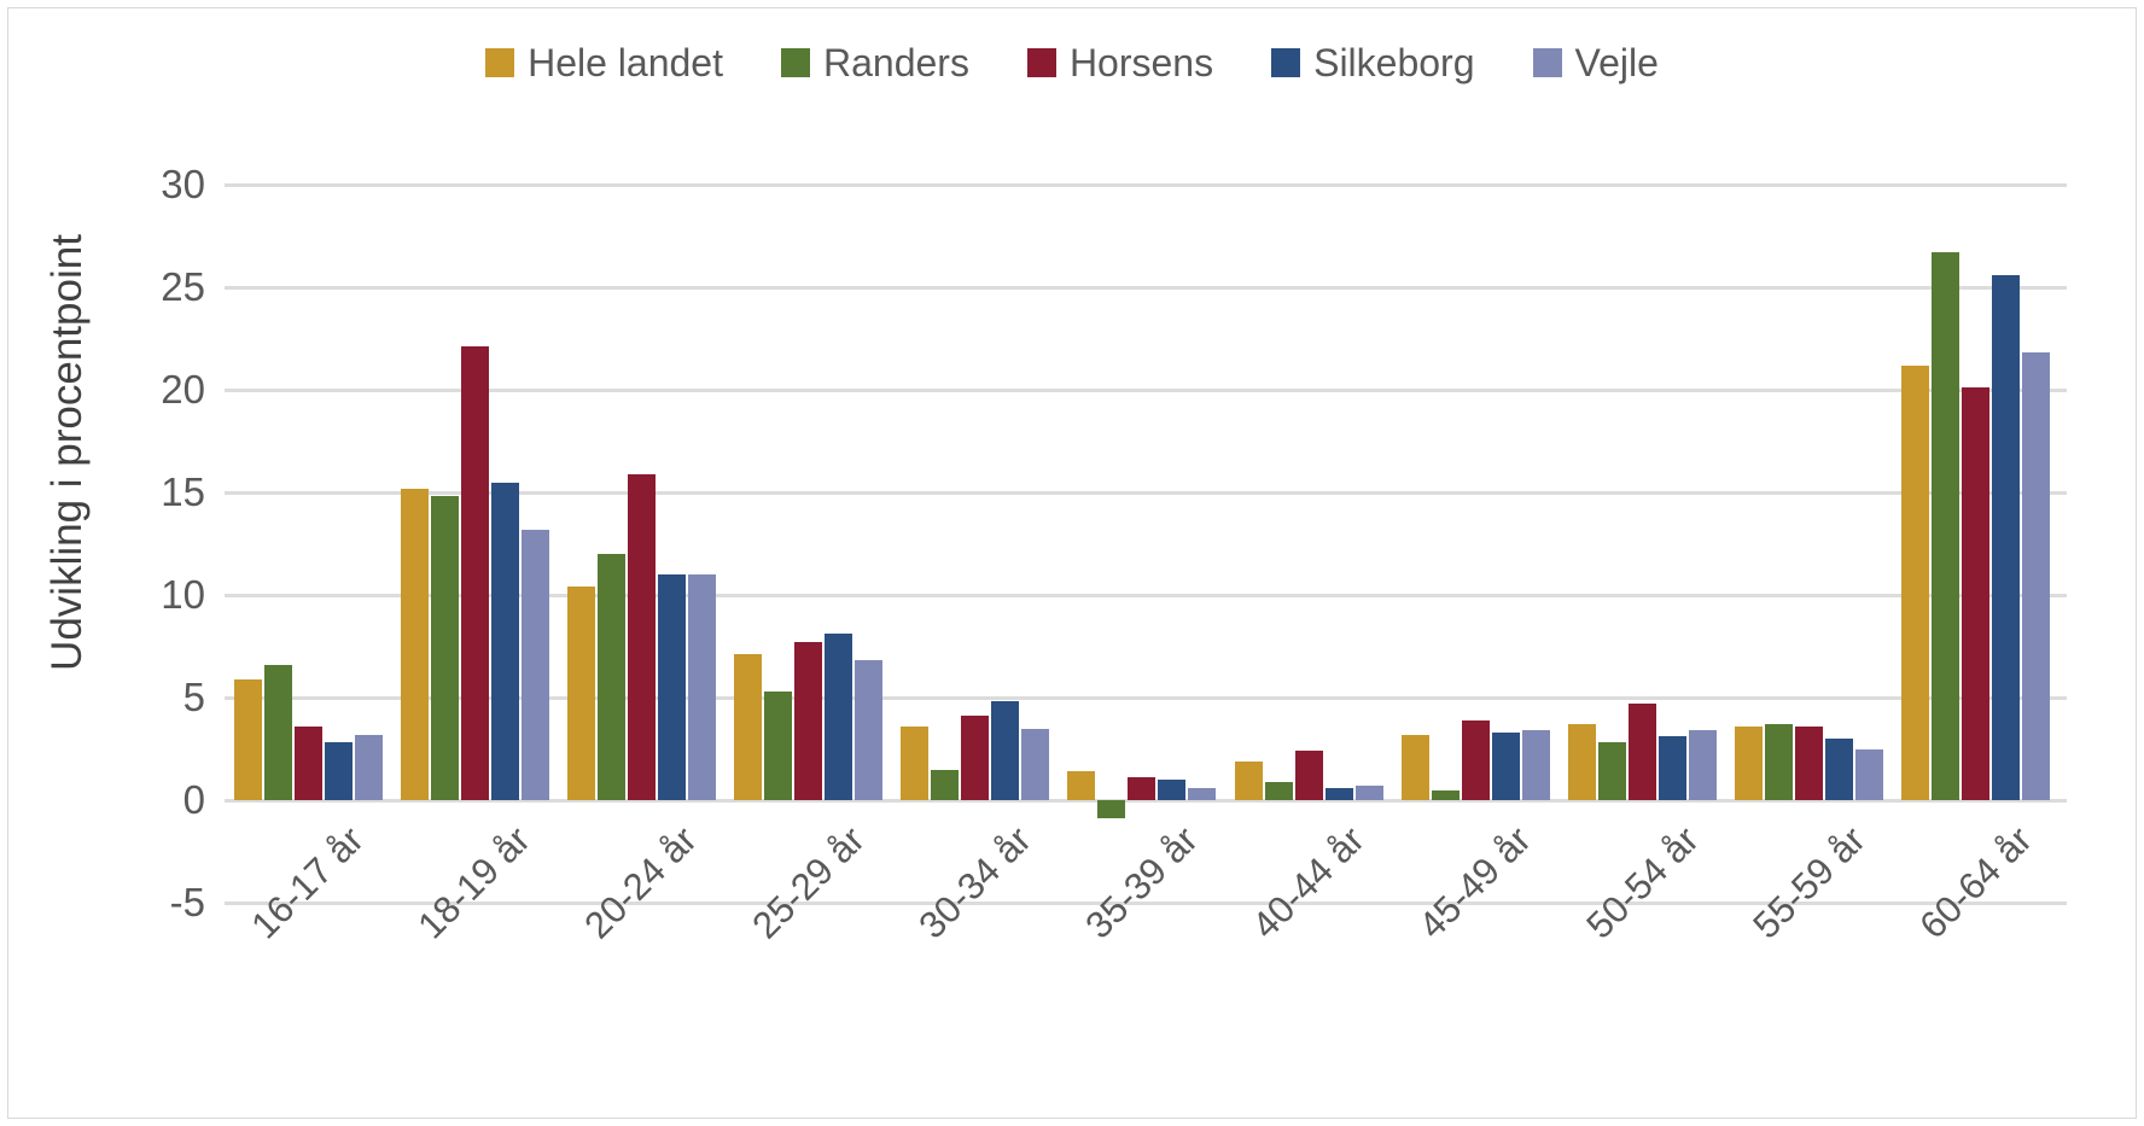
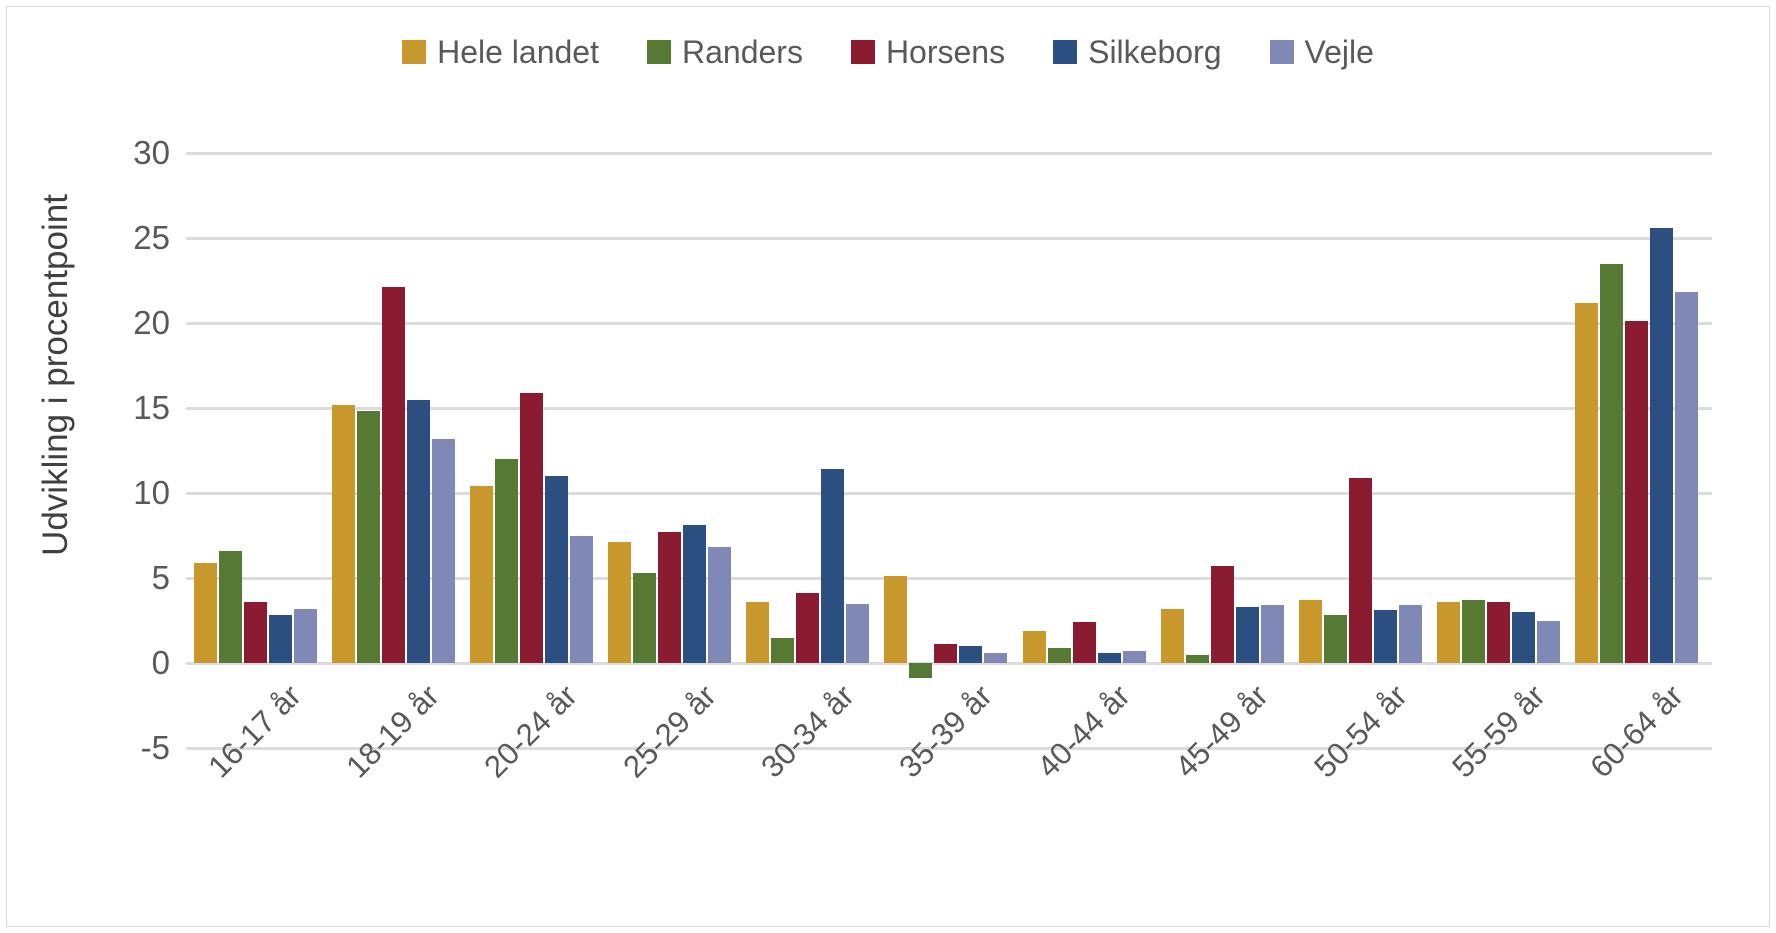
Vejle/20-24 år: 11.0 -> 7.5
Silkeborg/30-34 år: 4.8 -> 11.4
Hele landet/35-39 år: 1.4 -> 5.1
Horsens/45-49 år: 3.9 -> 5.7
Horsens/50-54 år: 4.7 -> 10.9
Randers/60-64 år: 26.7 -> 23.5
